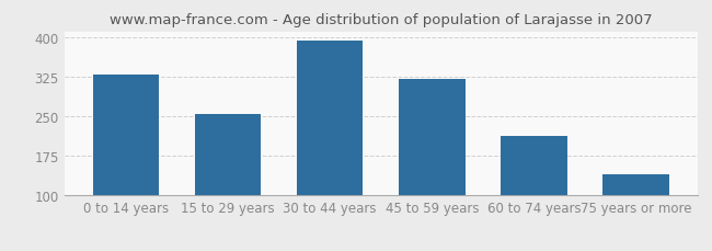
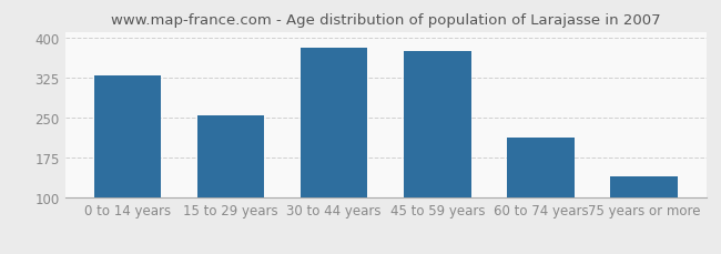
30 to 44 years: 393 -> 380
45 to 59 years: 320 -> 375
